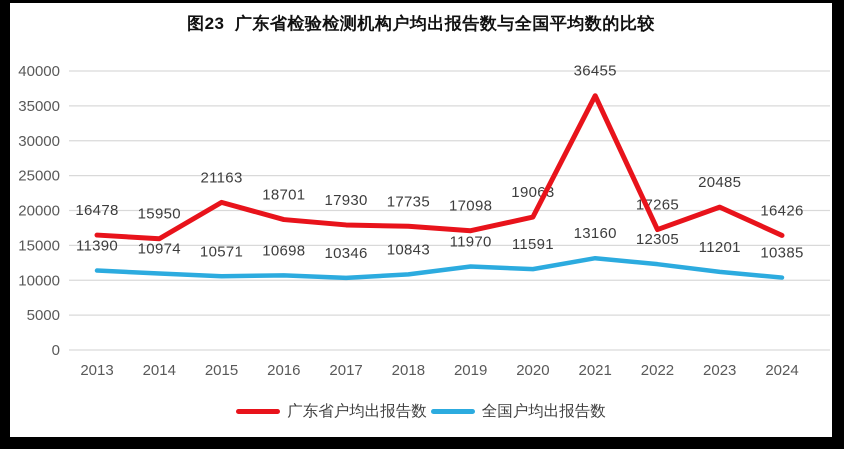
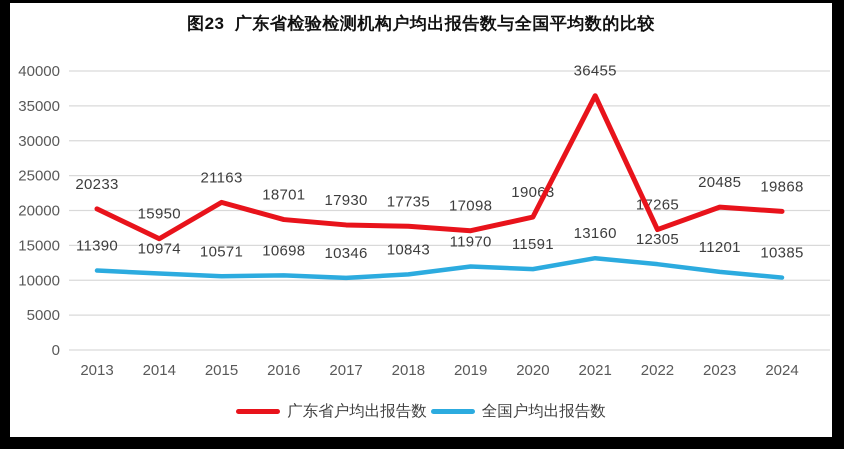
广东省户均出报告数/2013: 16478 -> 20233
广东省户均出报告数/2024: 16426 -> 19868
